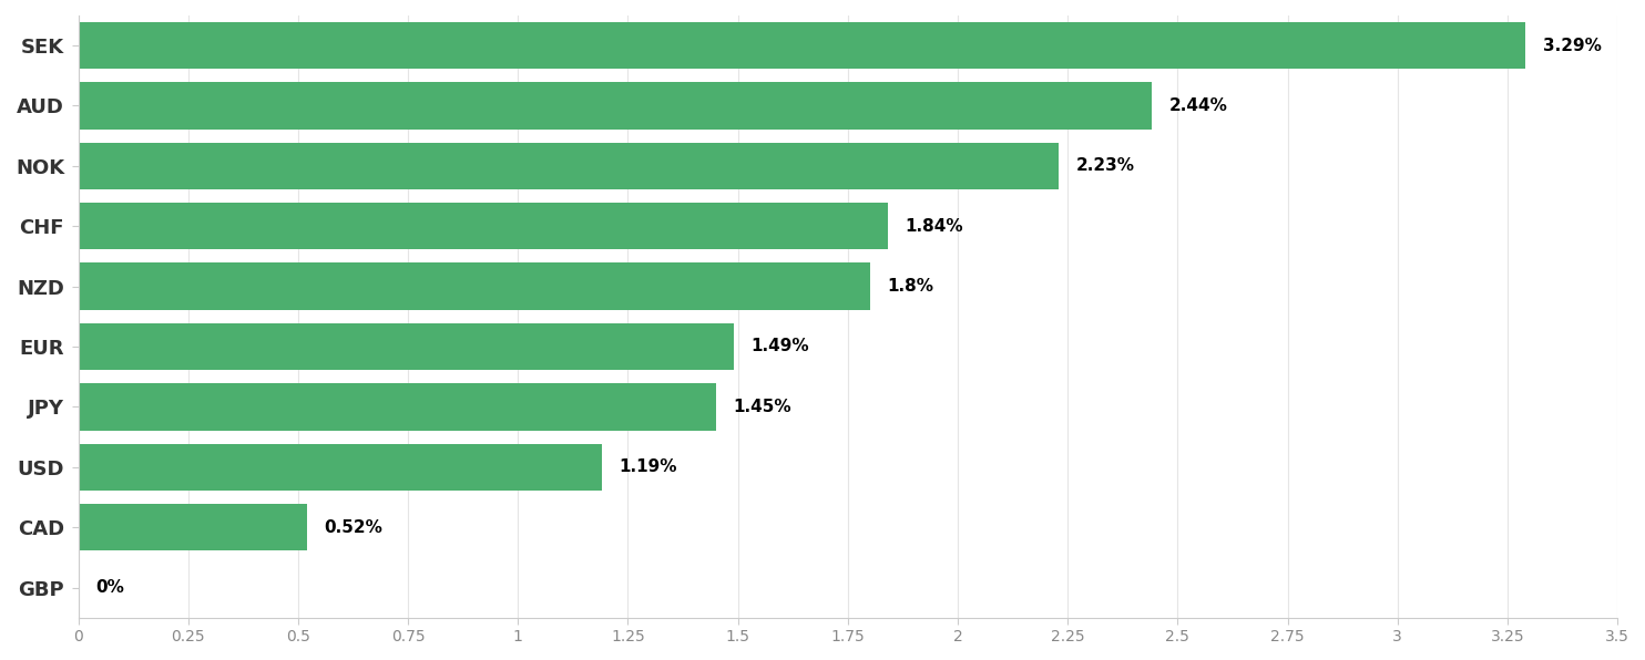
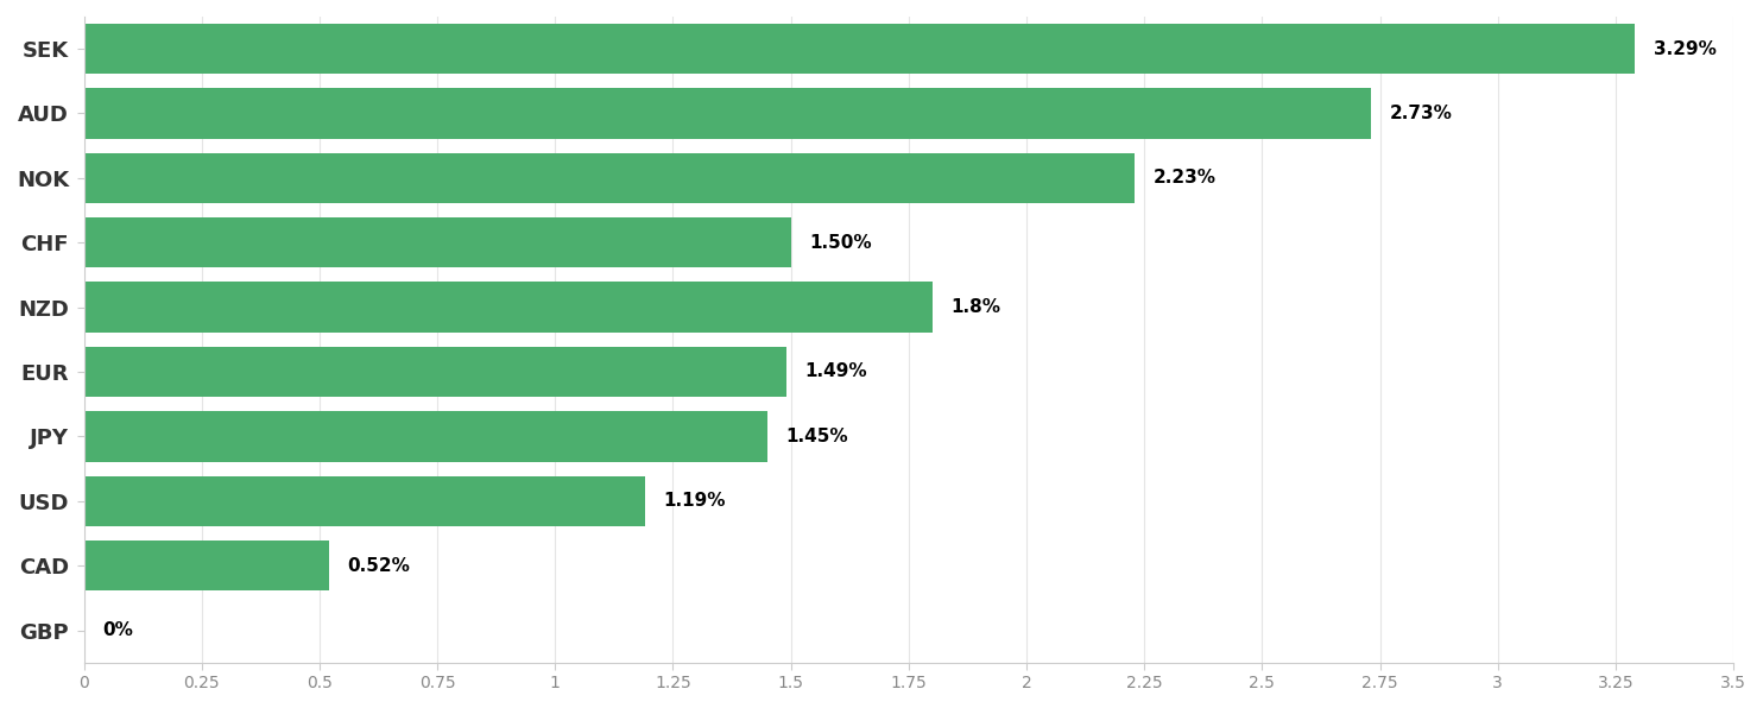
AUD: 2.44% -> 2.73%
CHF: 1.84% -> 1.50%
